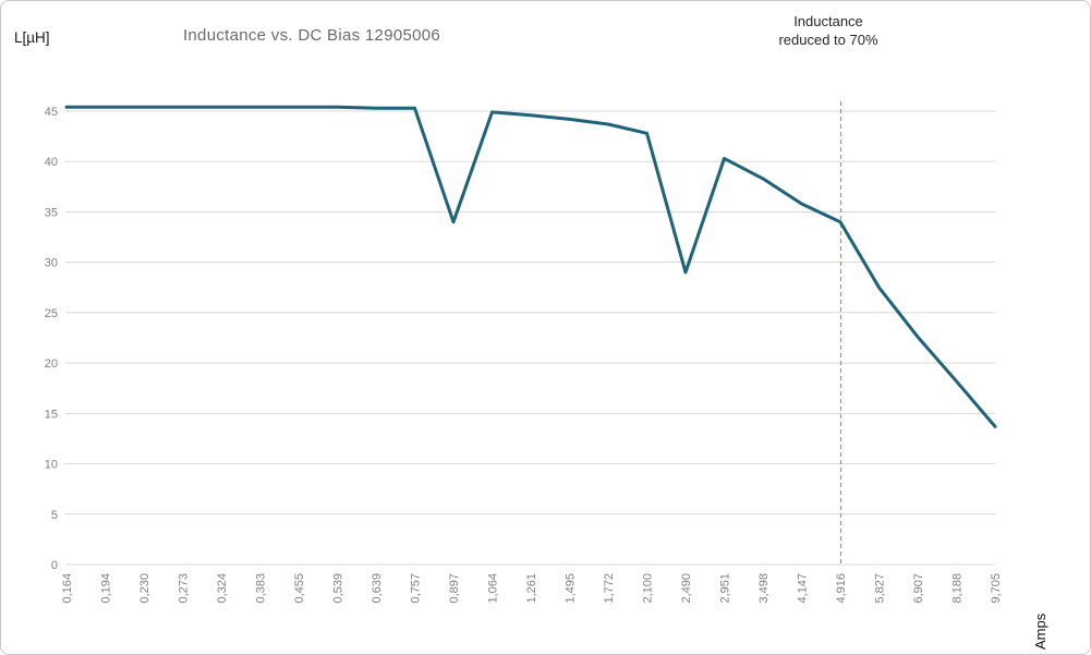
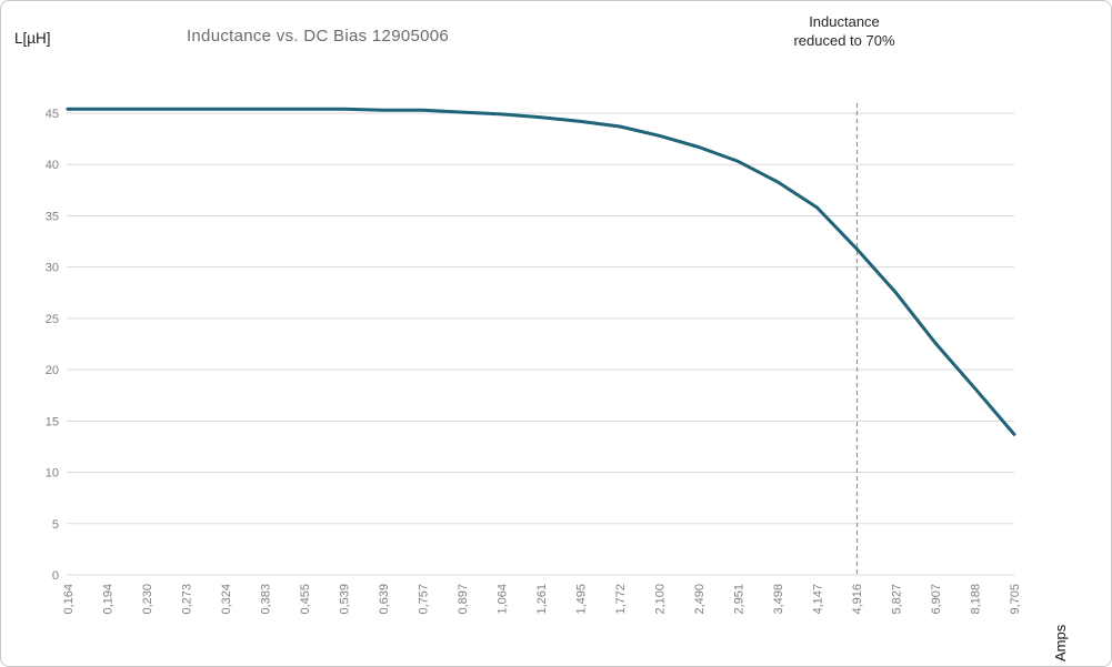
0,897: 34 -> 45
2,490: 29 -> 42
4,916: 34 -> 32
